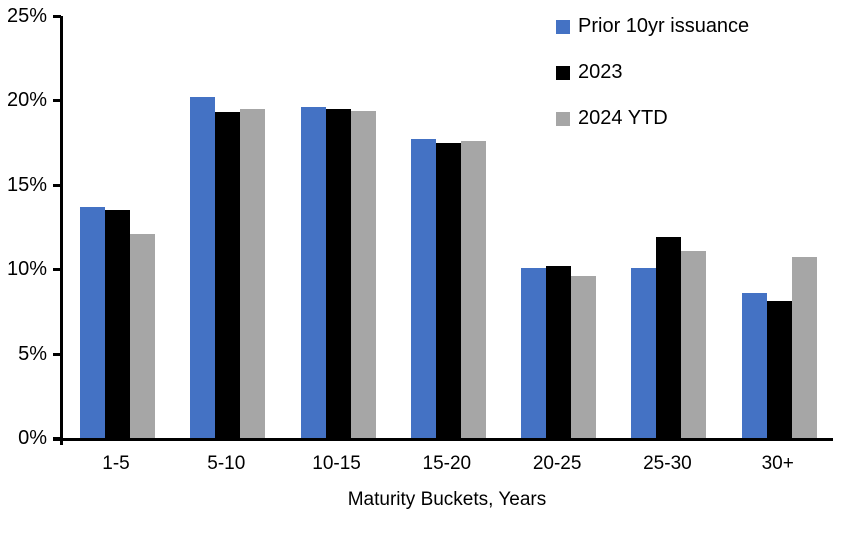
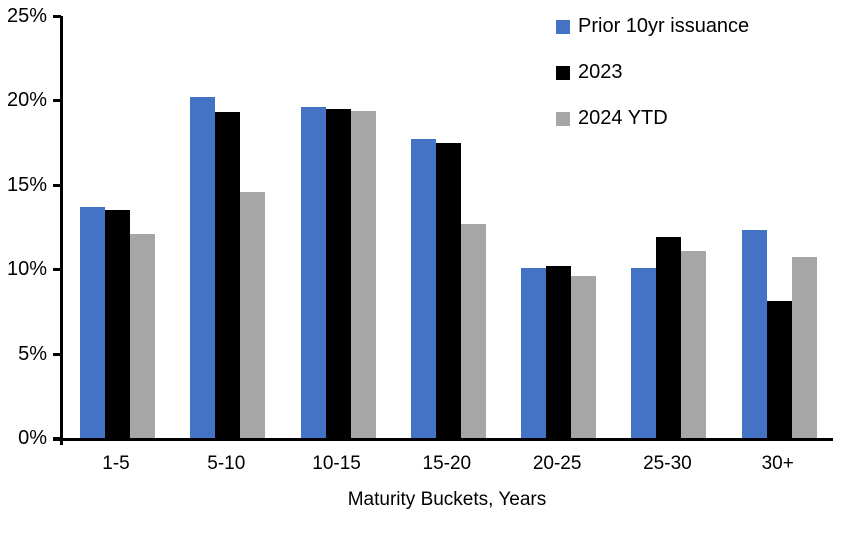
2024 YTD/5-10: 19.5% -> 14.6%
2024 YTD/15-20: 17.6% -> 12.7%
Prior 10yr issuance/30+: 8.6% -> 12.3%
